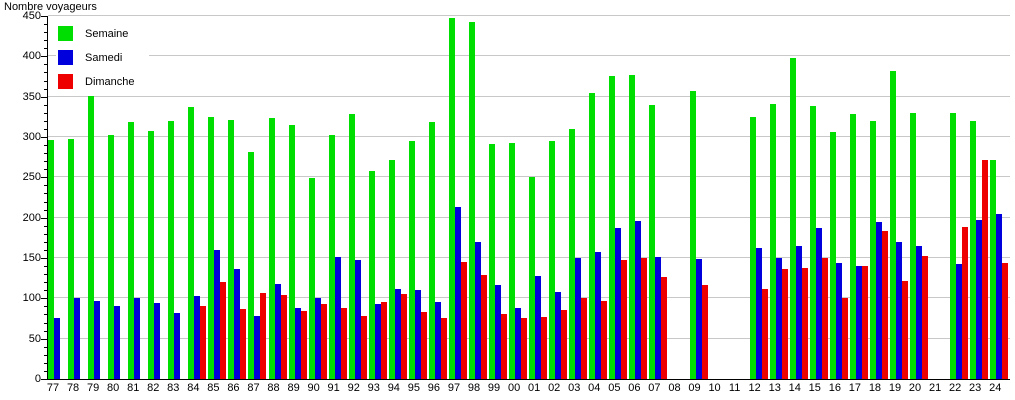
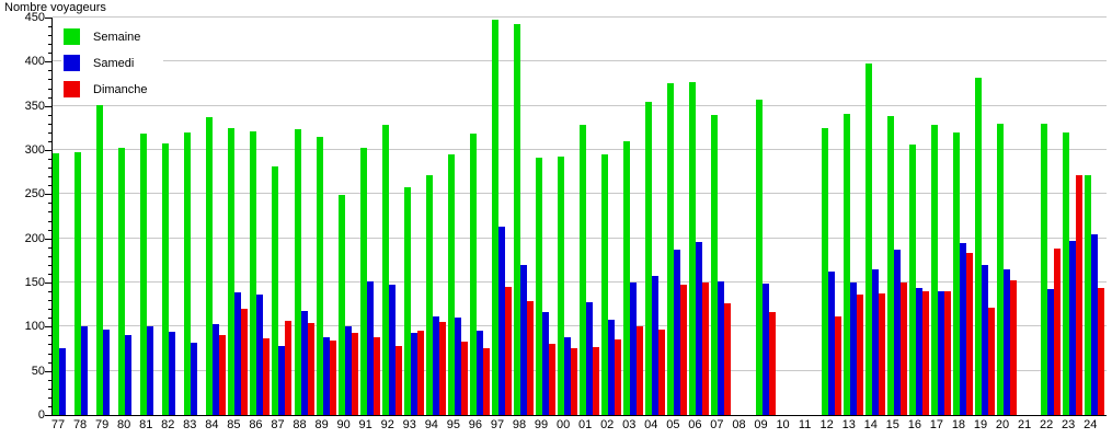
Samedi/85: 160 -> 140
Semaine/01: 250 -> 330
Dimanche/16: 100 -> 140
